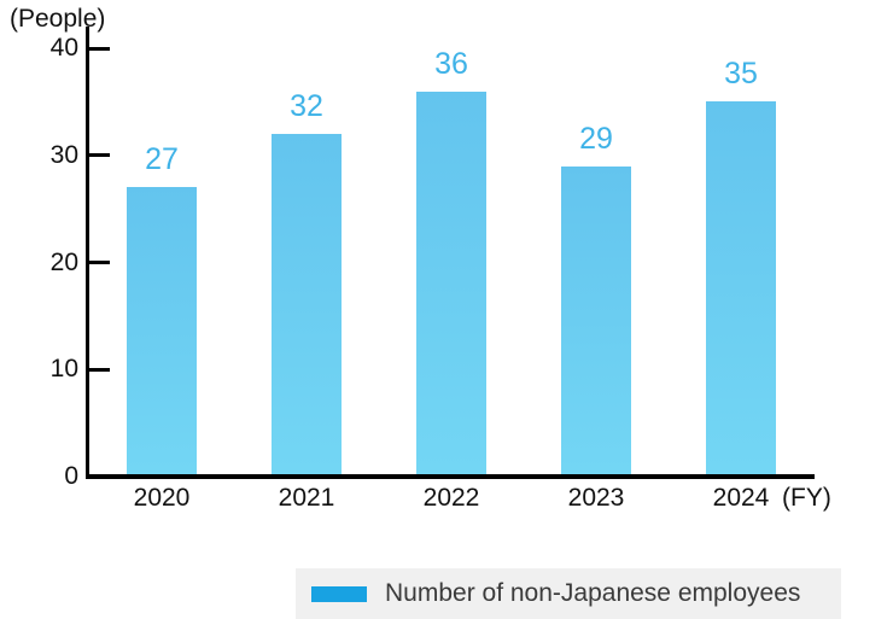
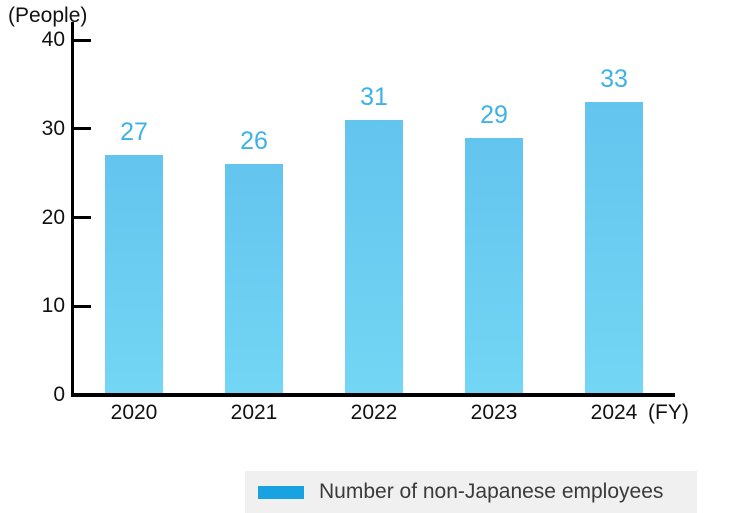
2021: 32 -> 26
2022: 36 -> 31
2024: 35 -> 33
